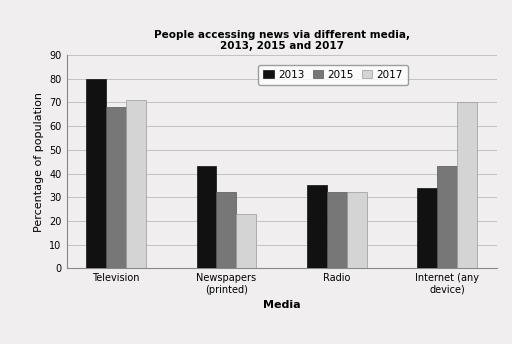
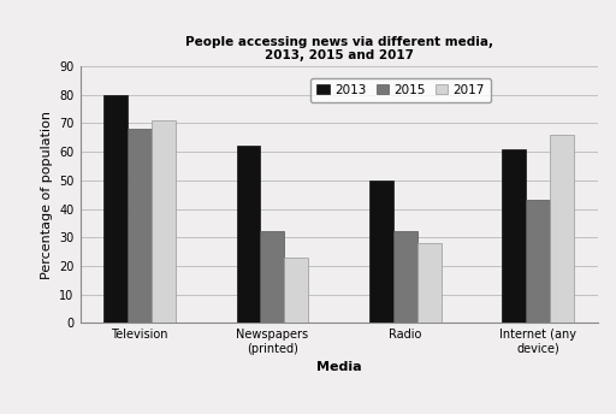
2013/Newspapers (printed): 43 -> 62
2013/Radio: 35 -> 50
2017/Radio: 32 -> 28
2013/Internet (any device): 34 -> 61
2017/Internet (any device): 70 -> 66
